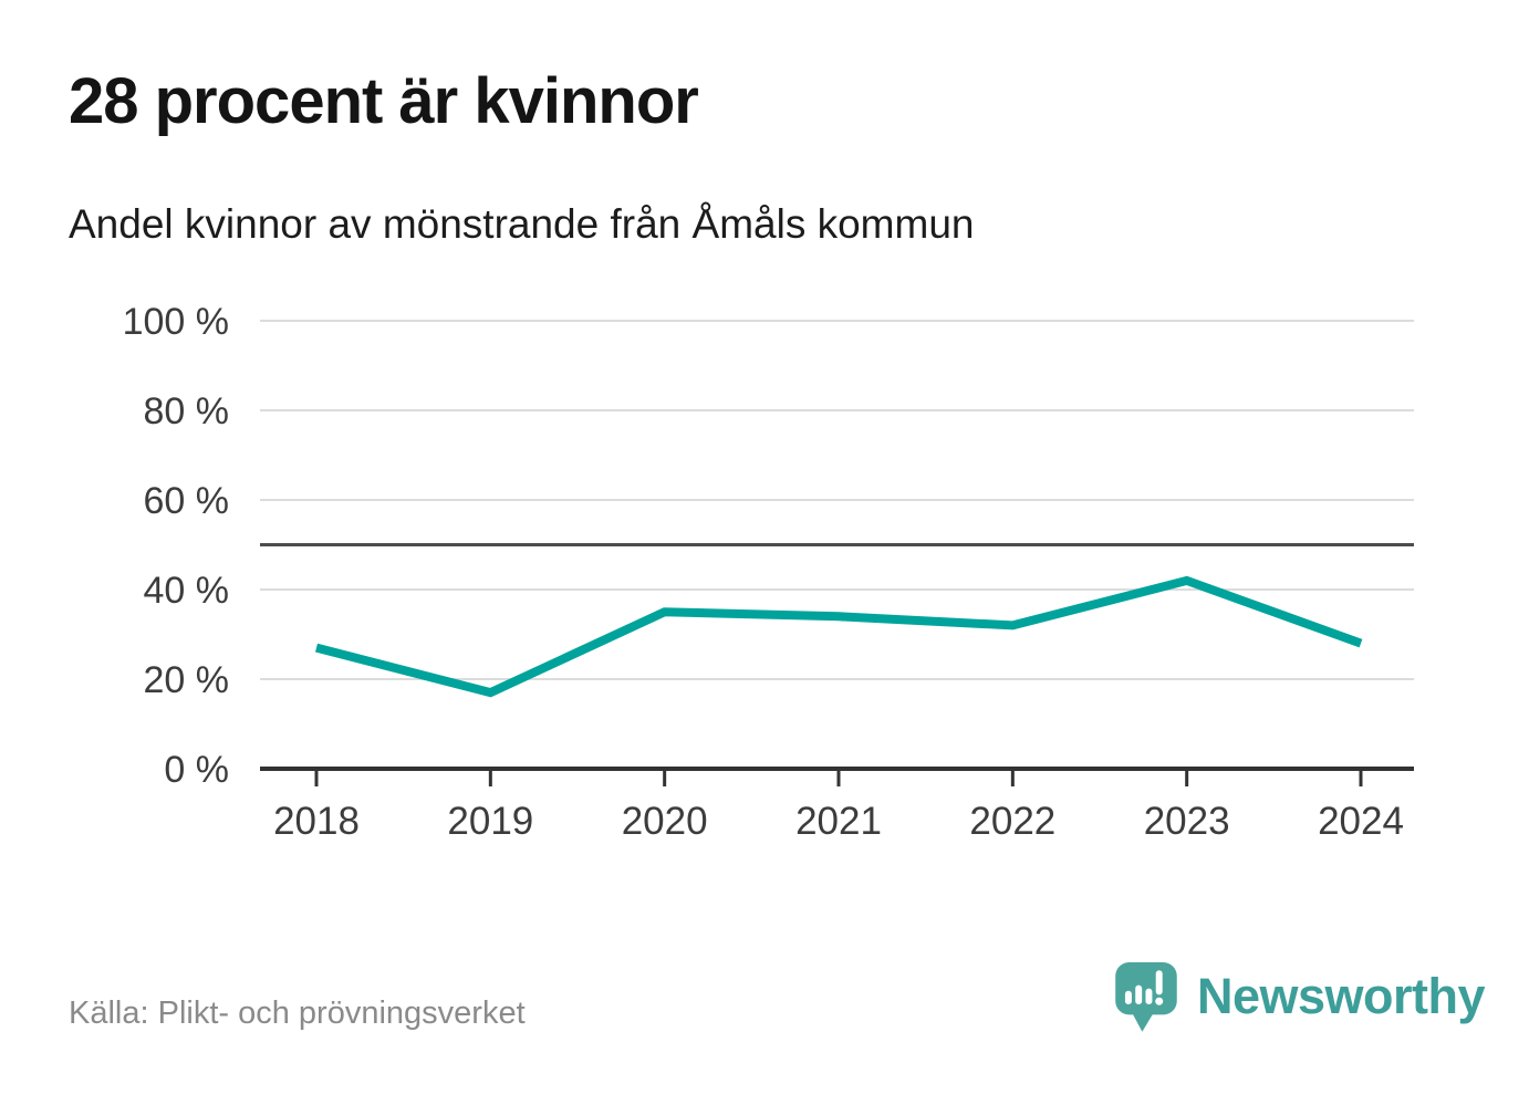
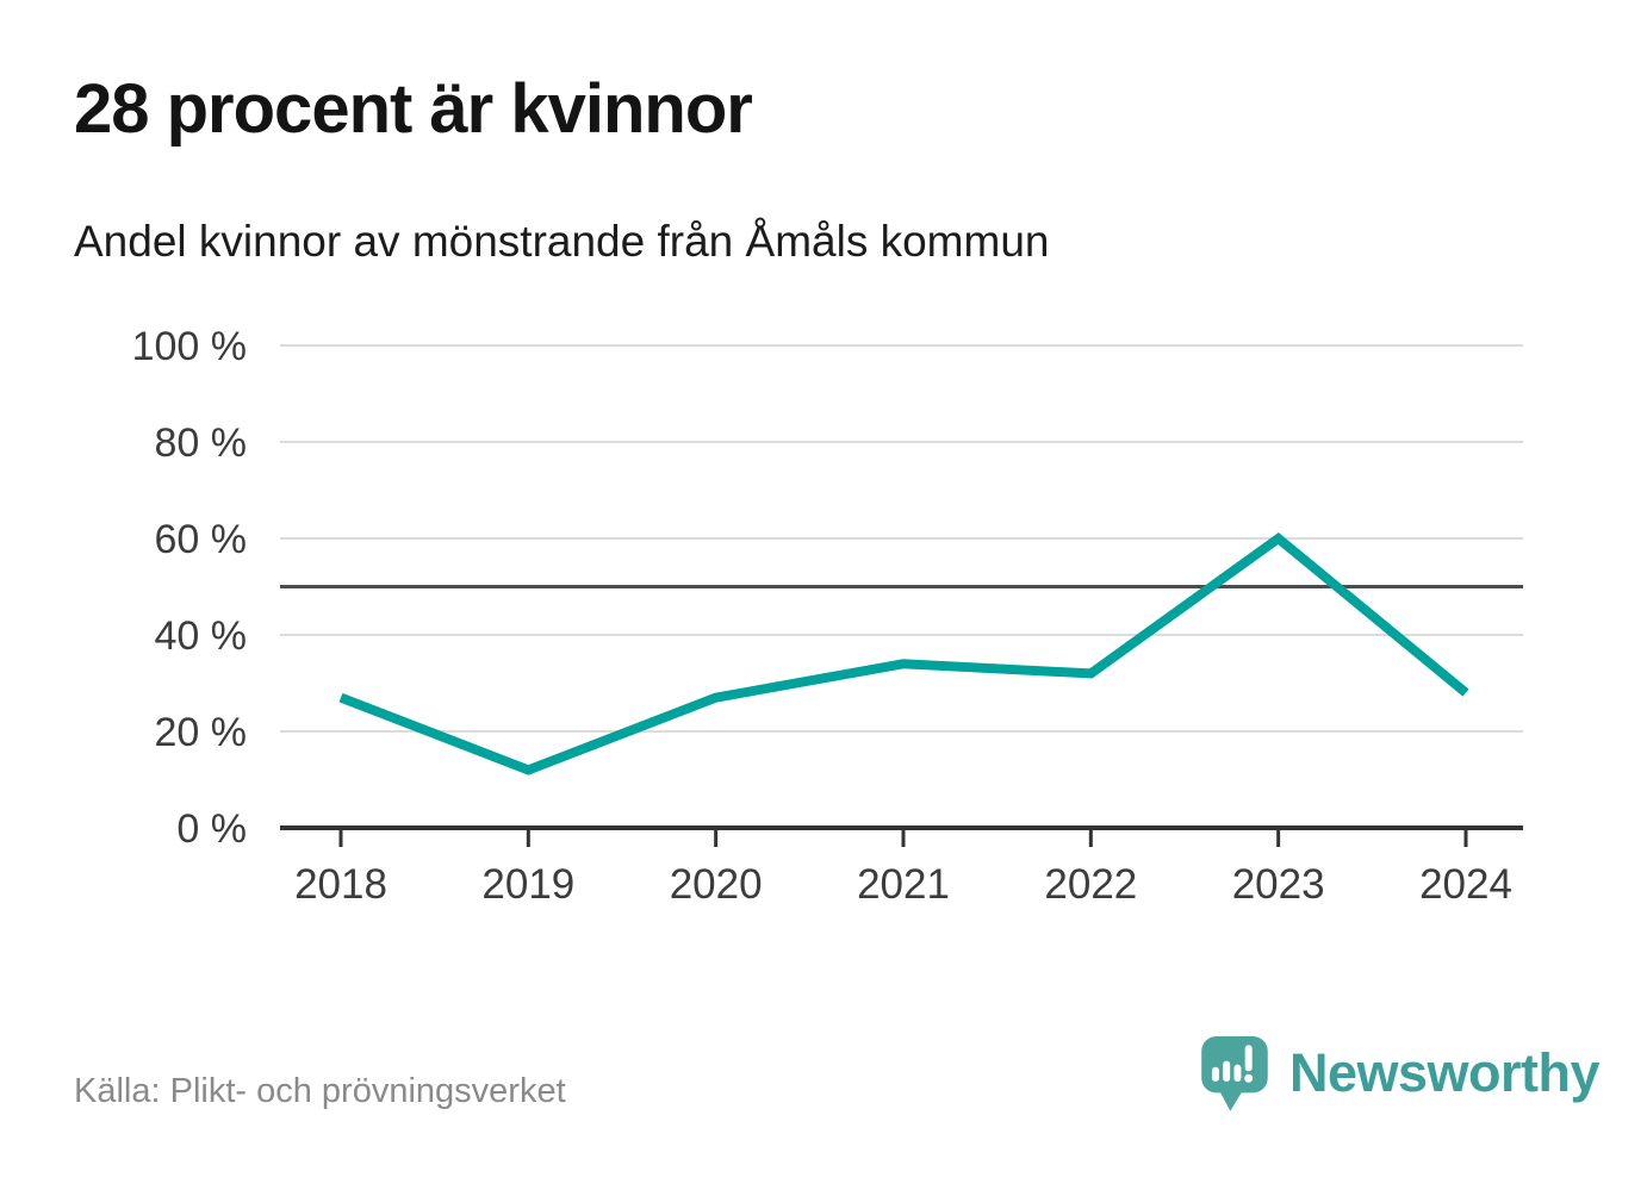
2019: 17% -> 12%
2020: 35% -> 27%
2023: 42% -> 60%
